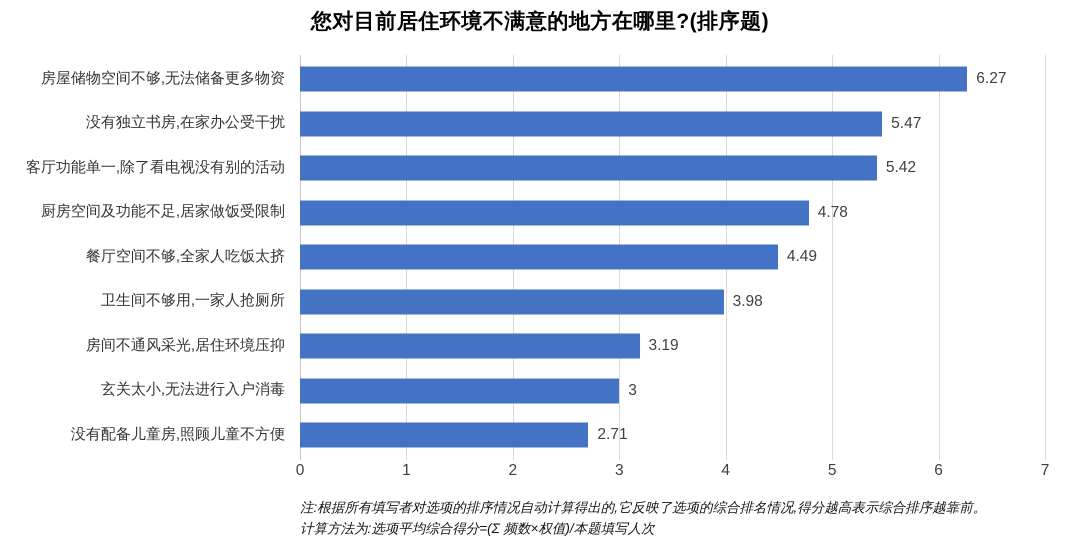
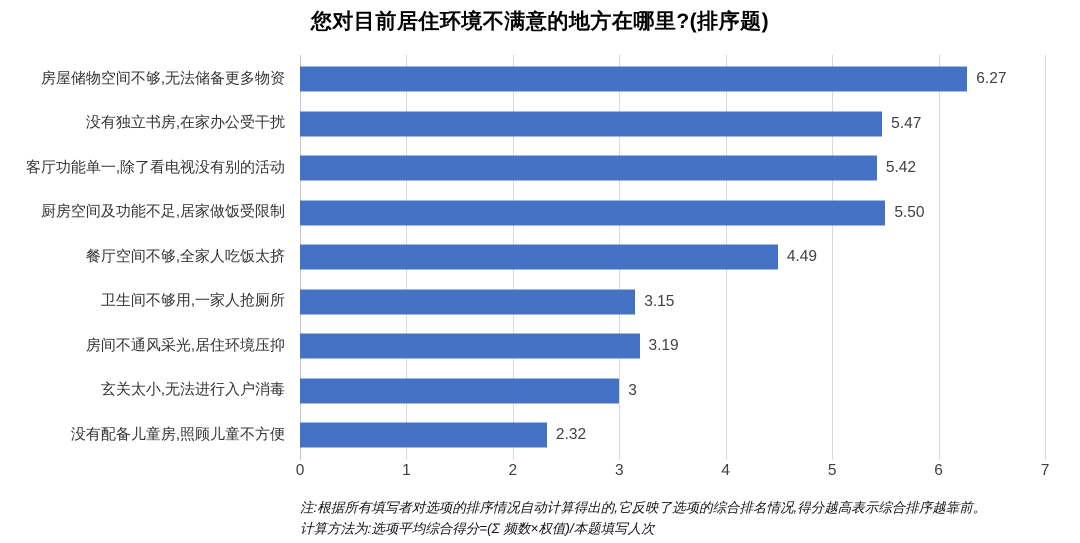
厨房空间及功能不足,居家做饭受限制: 4.78 -> 5.50
卫生间不够用,一家人抢厕所: 3.98 -> 3.15
没有配备儿童房,照顾儿童不方便: 2.71 -> 2.32
